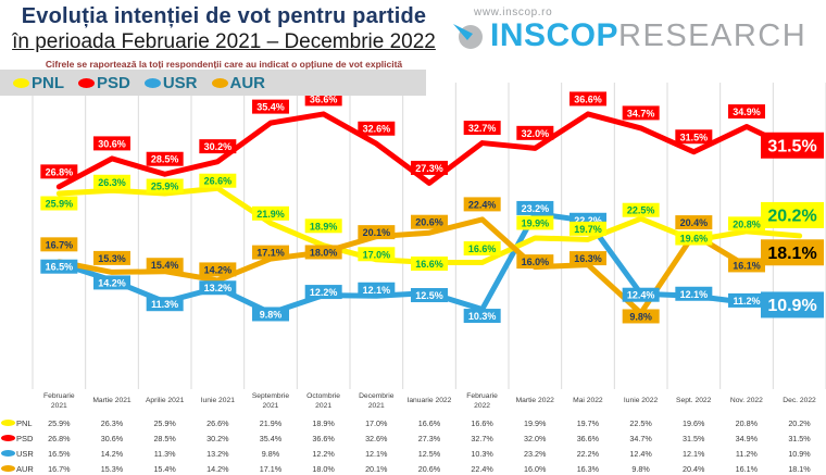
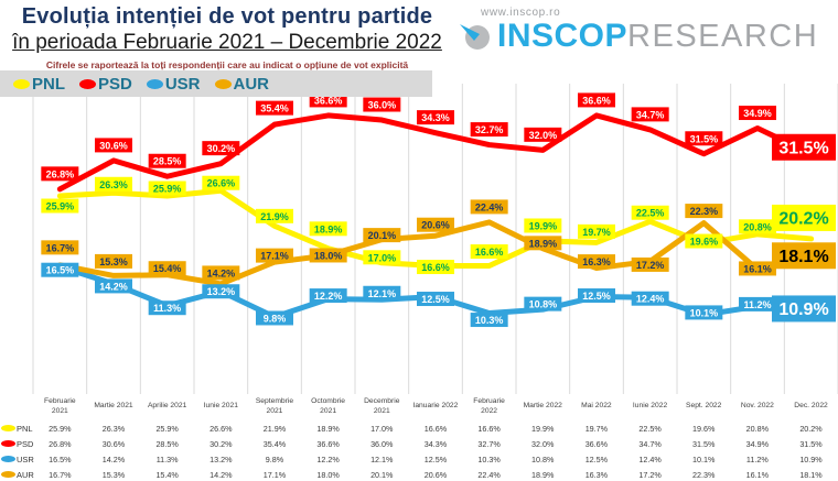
PSD/Decembrie 2021: 32.6% -> 36.0%
PSD/Ianuarie 2022: 27.3% -> 34.3%
USR/Martie 2022: 23.2% -> 10.8%
AUR/Martie 2022: 16.0% -> 18.9%
USR/Mai 2022: 22.2% -> 12.5%
AUR/Iunie 2022: 9.8% -> 17.2%
USR/Sept. 2022: 12.1% -> 10.1%
AUR/Sept. 2022: 20.4% -> 22.3%
